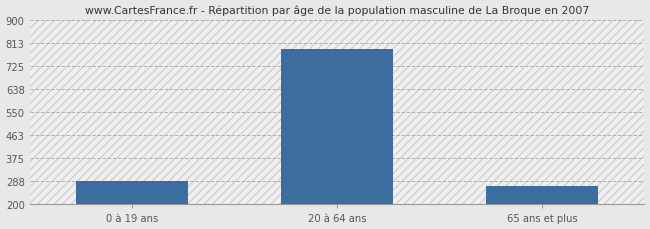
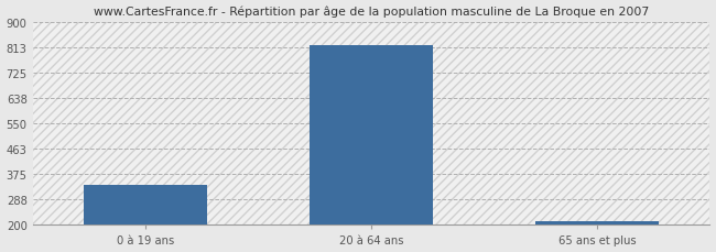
0 à 19 ans: 290 -> 338
20 à 64 ans: 790 -> 820
65 ans et plus: 270 -> 213
